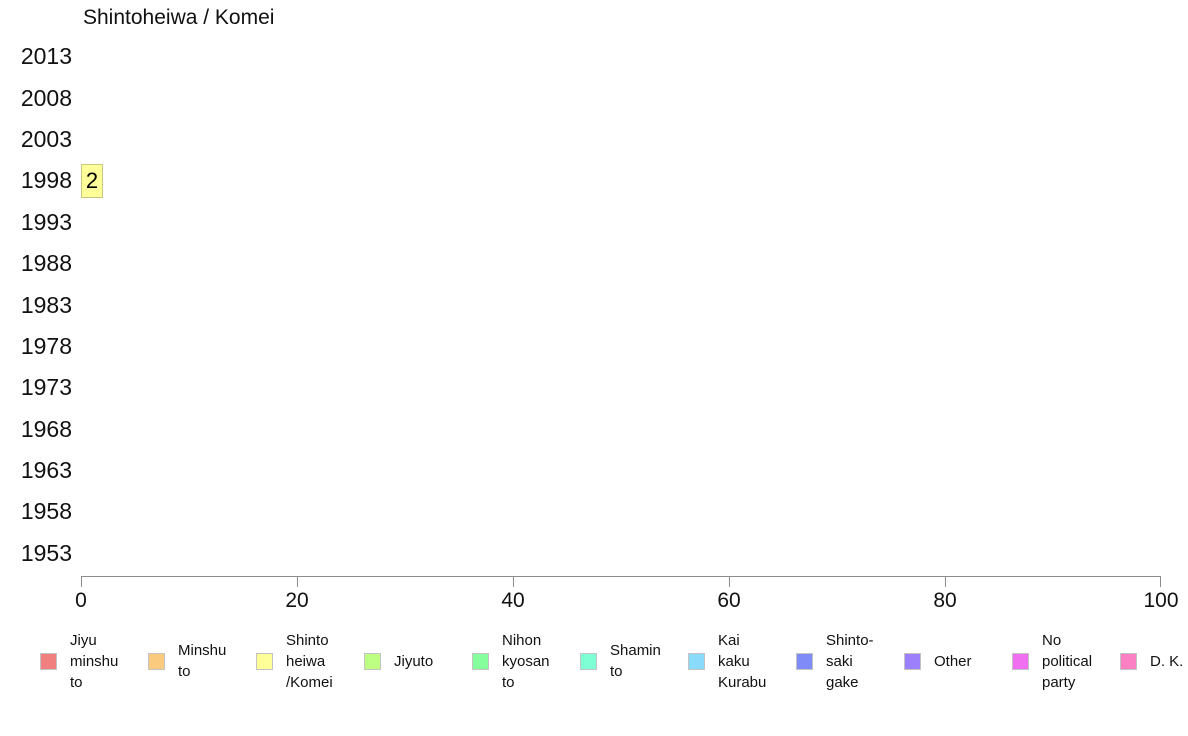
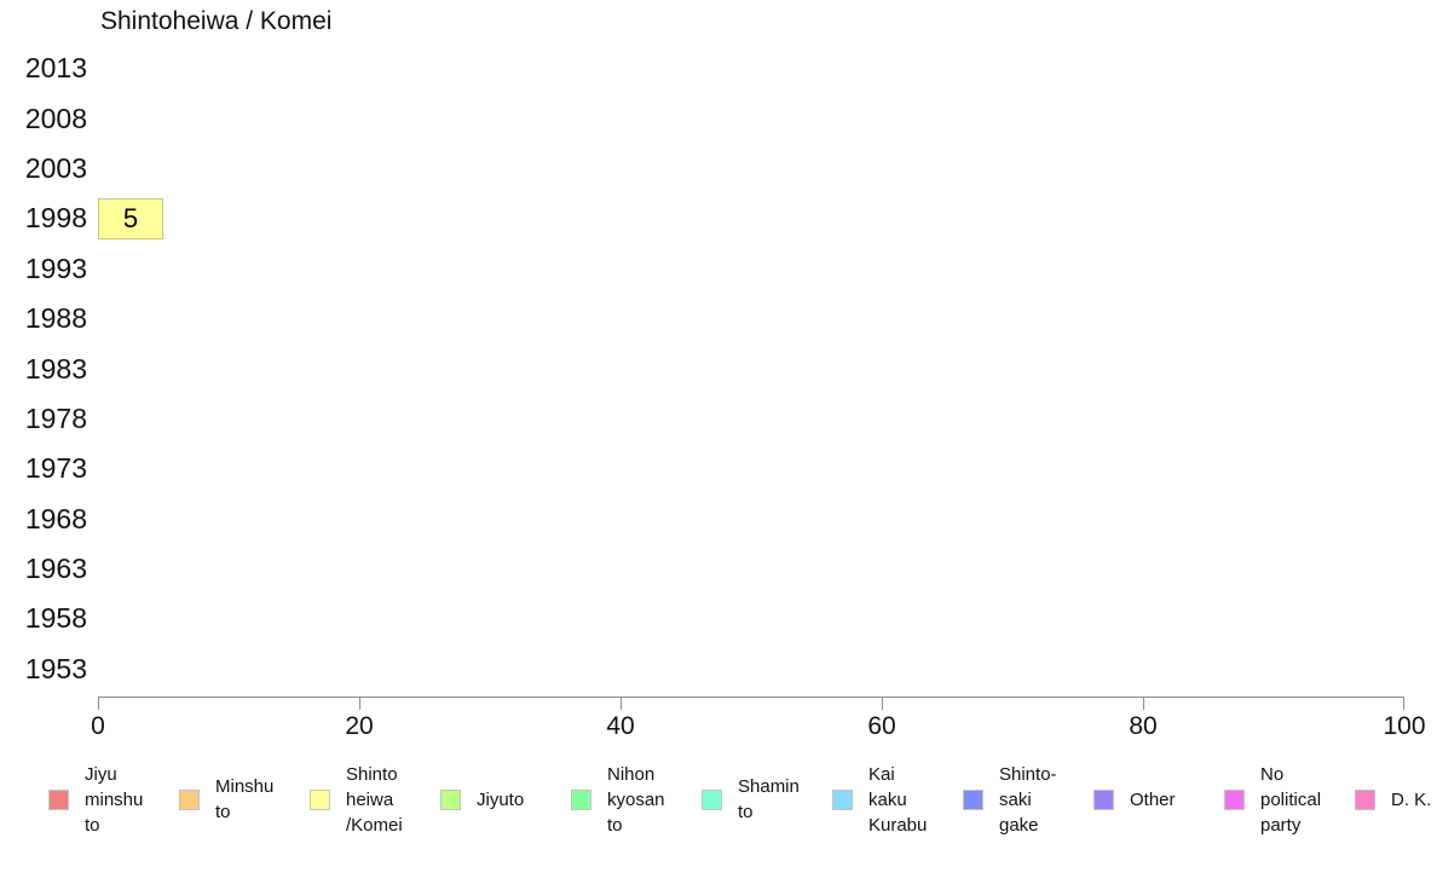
1998: 2 -> 5
